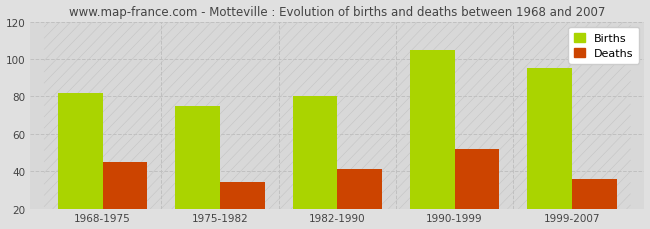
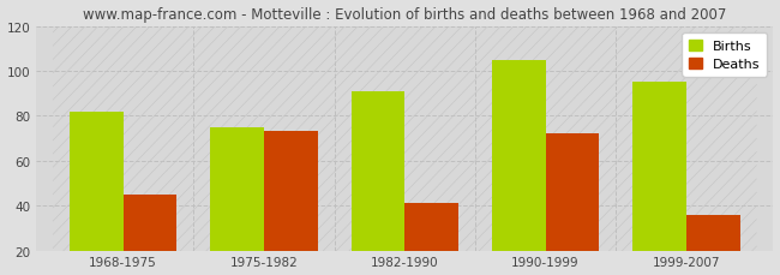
Deaths/1975-1982: 34 -> 73
Births/1982-1990: 80 -> 91
Deaths/1990-1999: 52 -> 72
